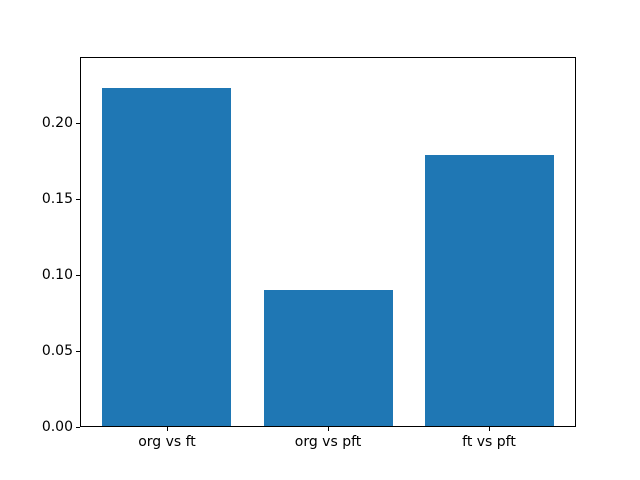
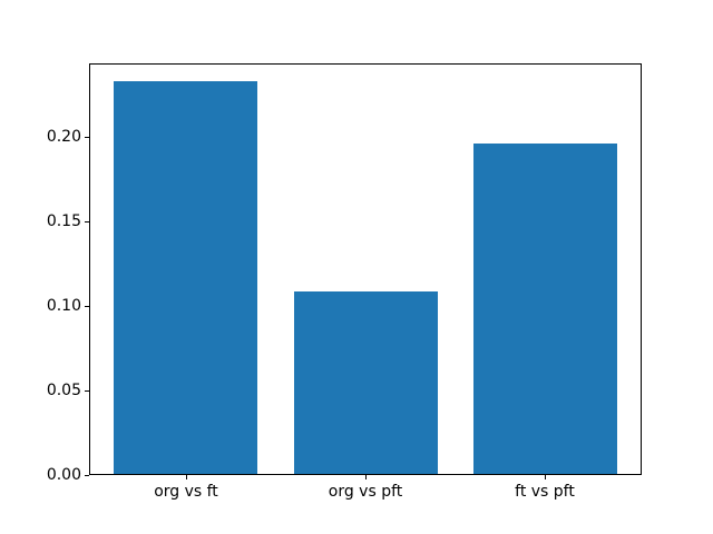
org vs ft: 0.223 -> 0.233
org vs pft: 0.090 -> 0.109
ft vs pft: 0.179 -> 0.196
